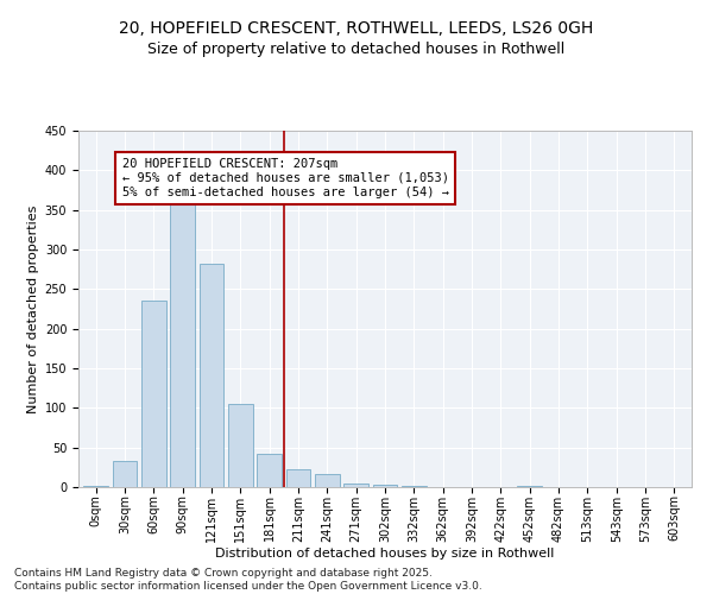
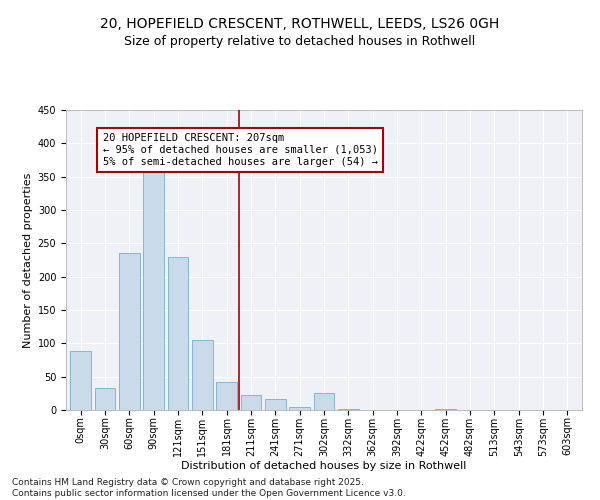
0sqm: 2 -> 88
121sqm: 282 -> 230
302sqm: 3 -> 26
